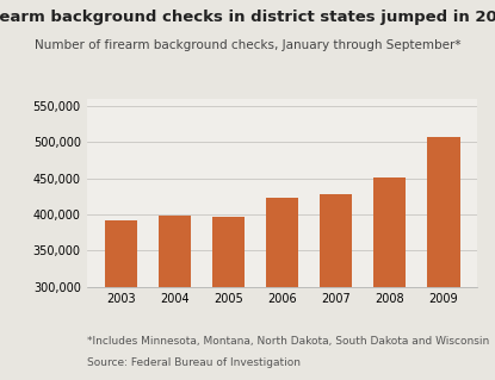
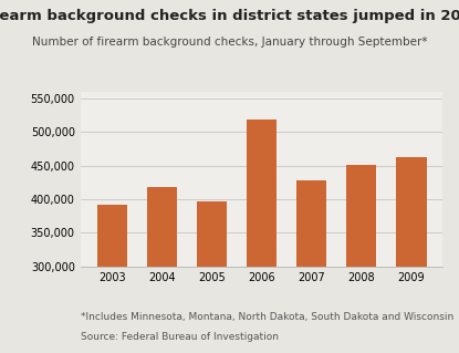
2004: 398,000 -> 418,000
2006: 424,000 -> 518,000
2009: 507,000 -> 462,000
